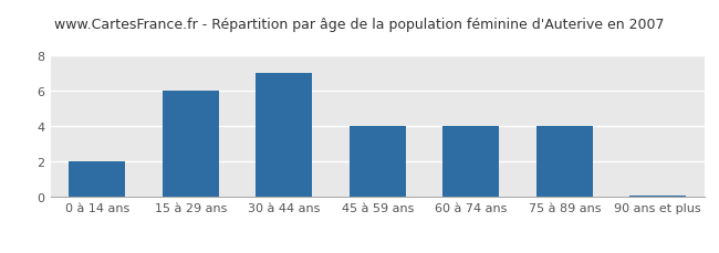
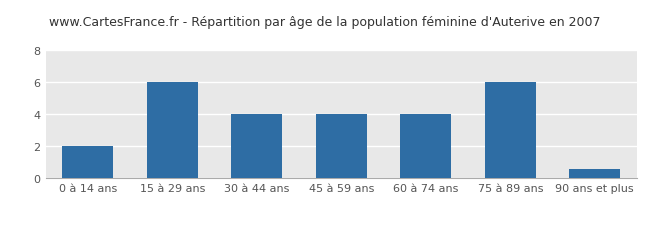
30 à 44 ans: 7.0 -> 4.0
75 à 89 ans: 4.0 -> 6.0
90 ans et plus: 0.1 -> 0.6
